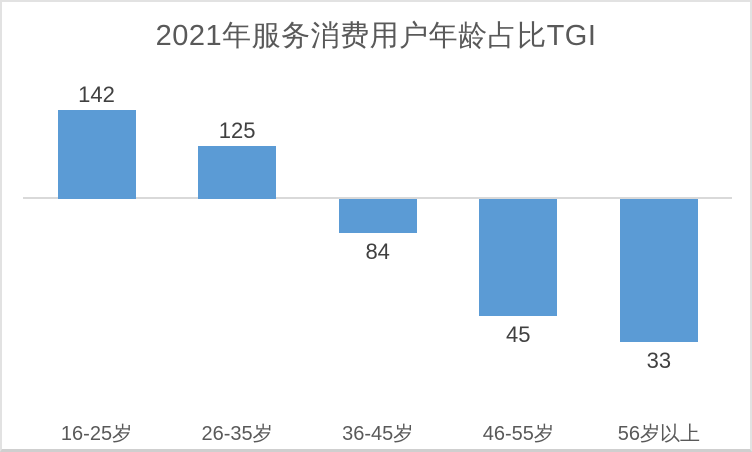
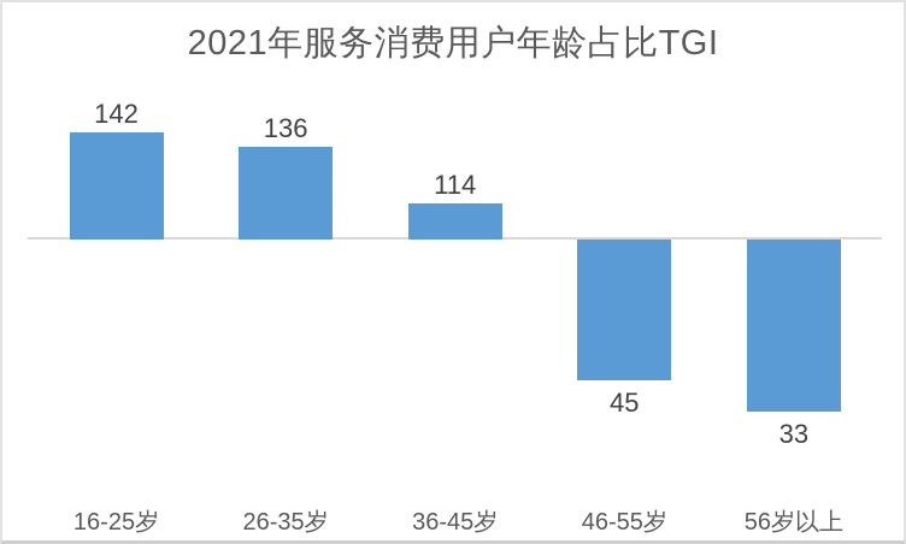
26-35岁: 125 -> 136
36-45岁: 84 -> 114
